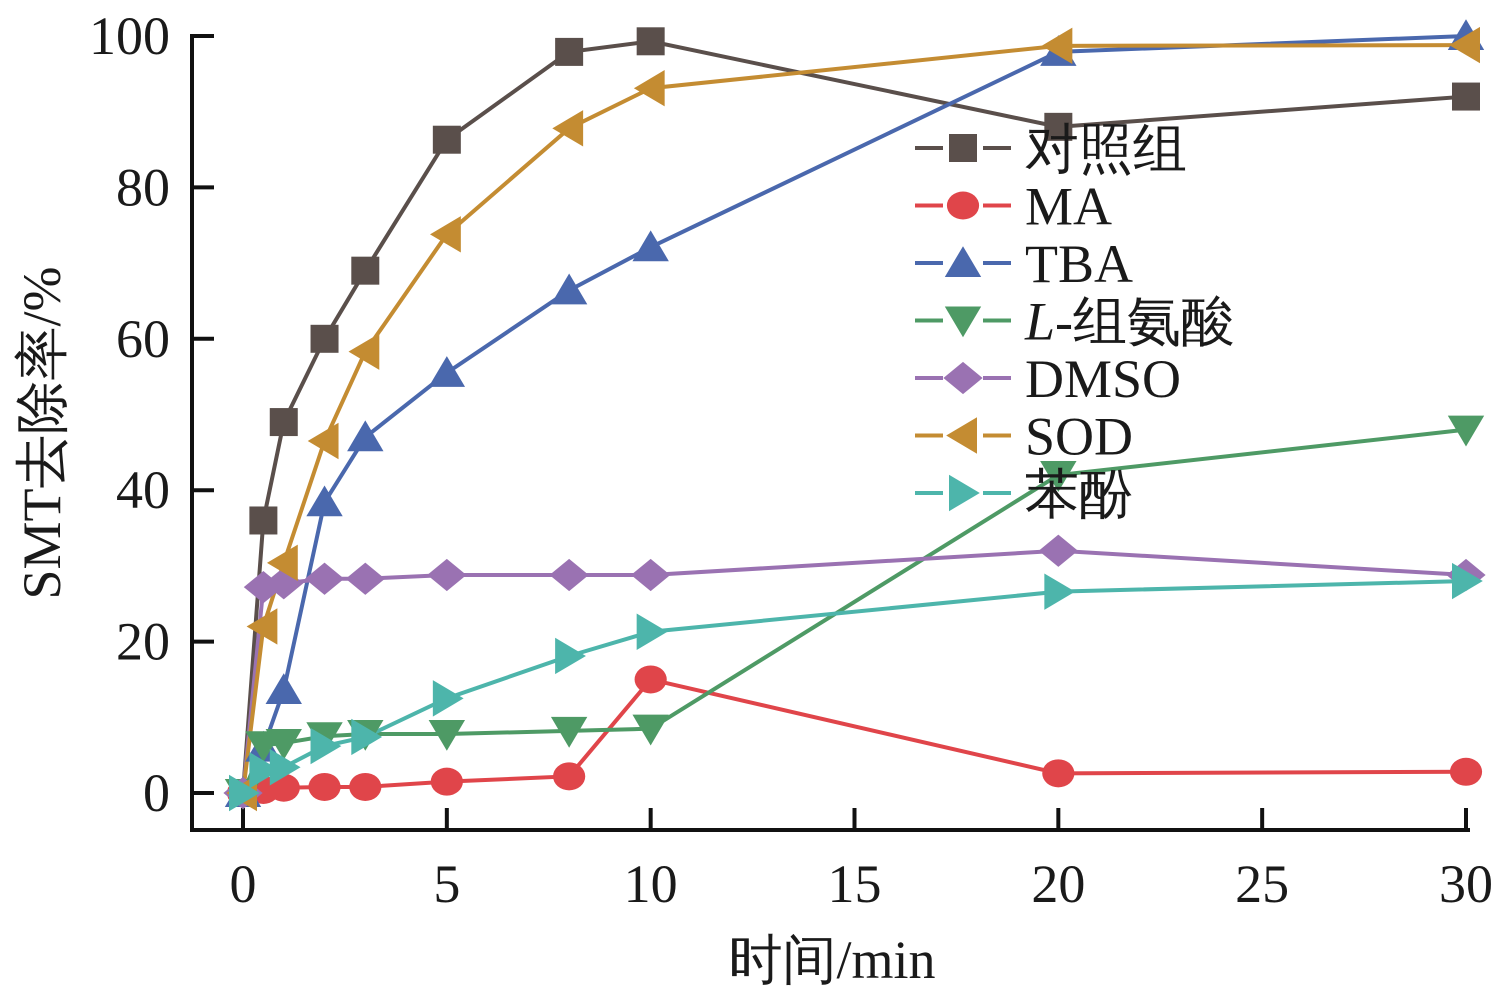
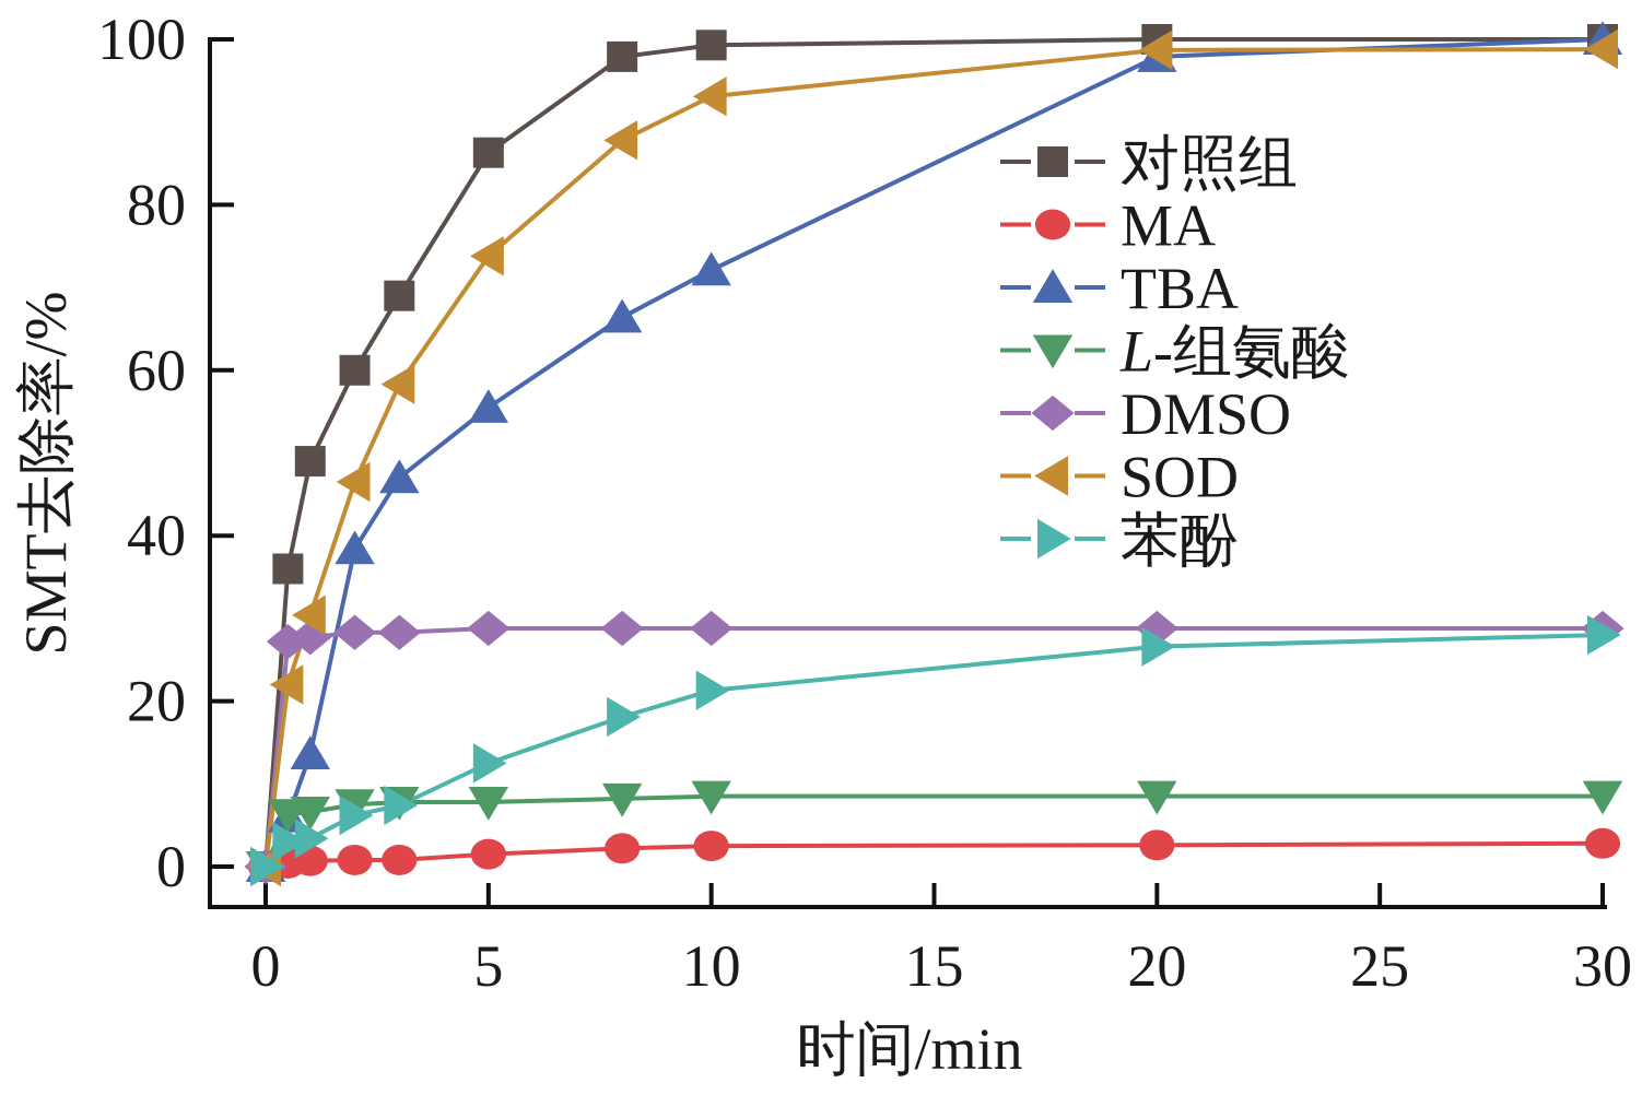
MA/10: 15 -> 2
对照组/20: 88 -> 100
L-组氨酸/20: 42 -> 8
DMSO/20: 32 -> 29
对照组/30: 92 -> 100
L-组氨酸/30: 48 -> 8
